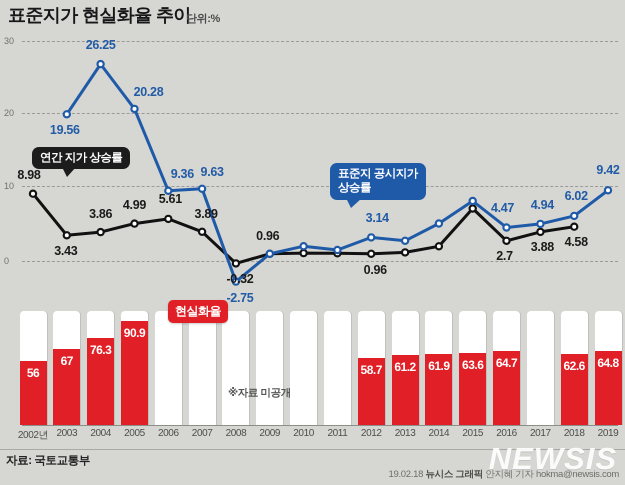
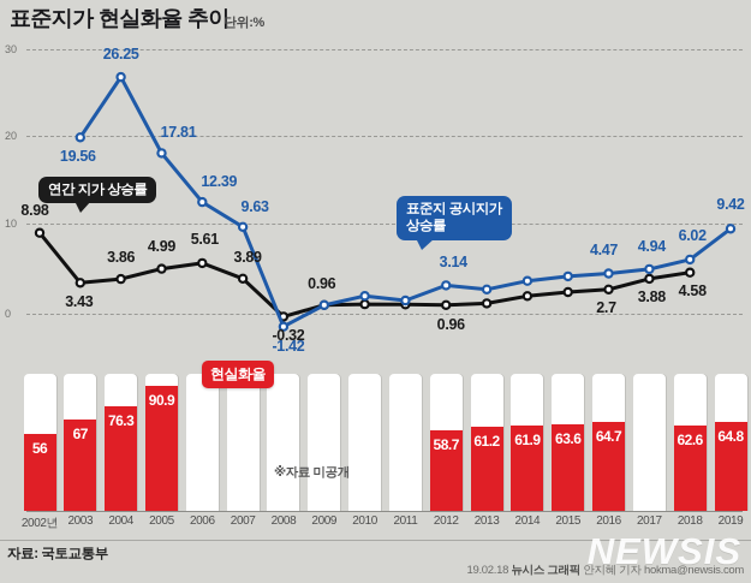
표준지 공시지가 상승률/2005: 20.28 -> 17.81
표준지 공시지가 상승률/2006: 9.36 -> 12.39
표준지 공시지가 상승률/2008: -2.75 -> -1.42
표준지 공시지가 상승률/2014: 5 -> 4
표준지 공시지가 상승률/2015: 8 -> 4
연간 지가 상승률/2015: 7 -> 2
